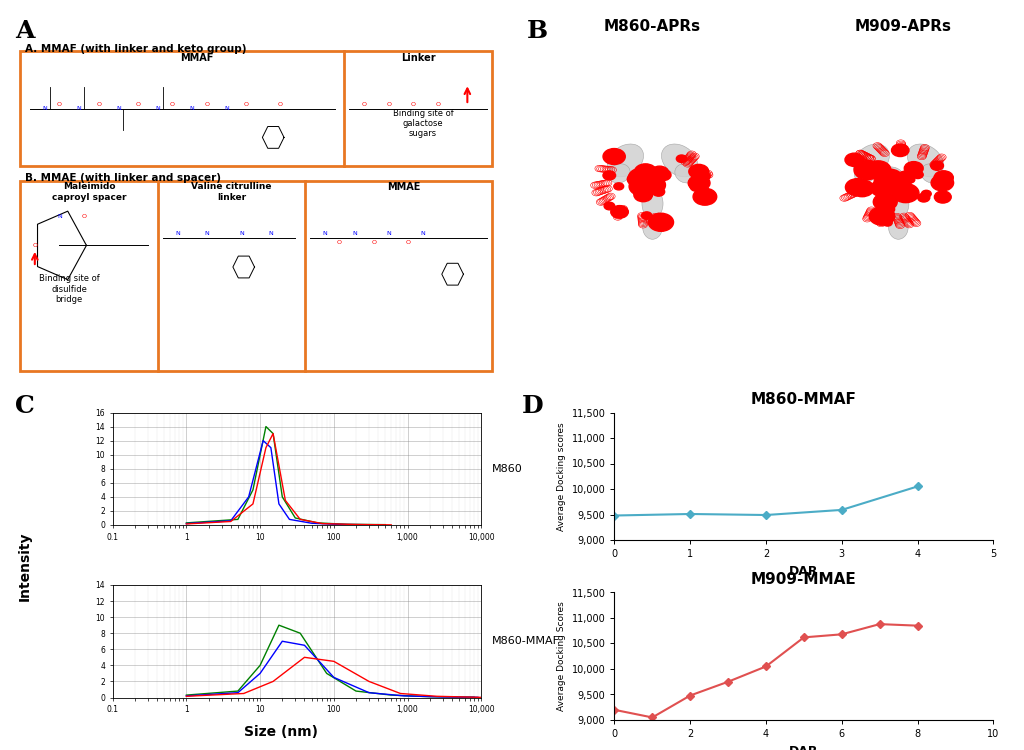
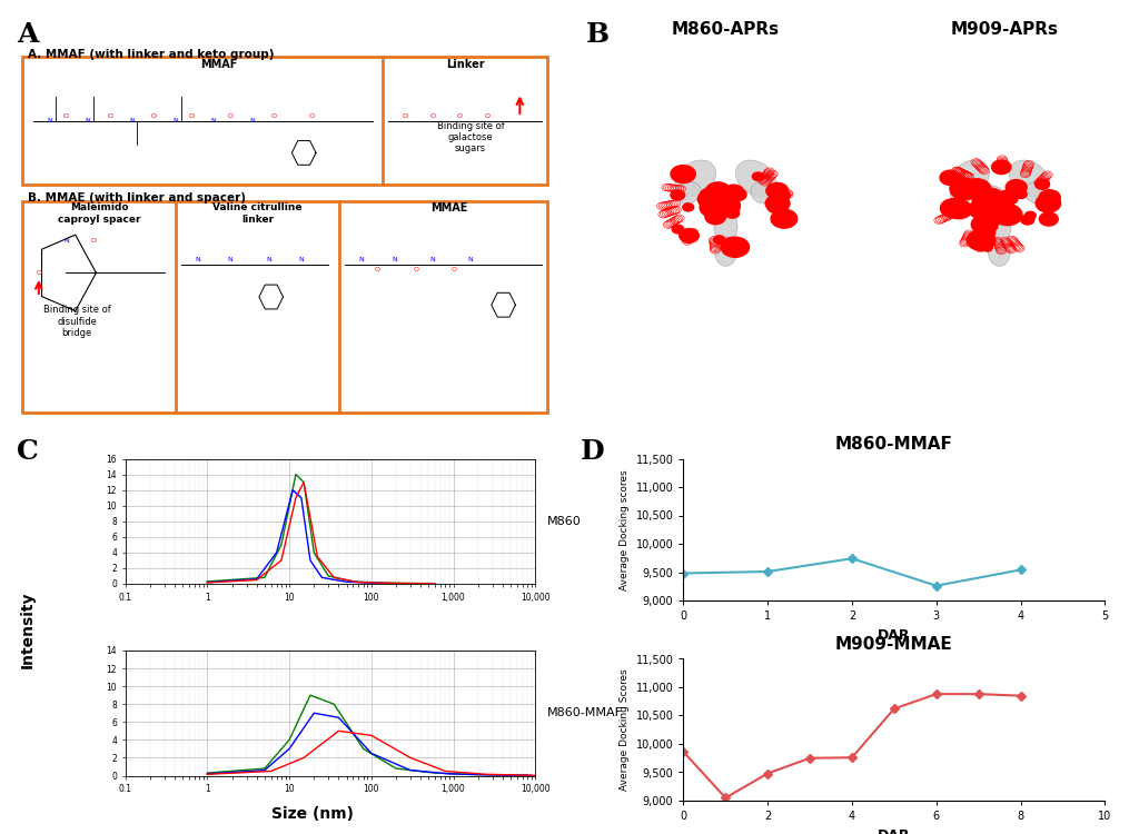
M860-MMAF/2: 9,490 -> 9,740
M860-MMAF/3: 9,590 -> 9,260
M860-MMAF/4: 10,050 -> 9,540
M909-MMAE/0: 9,200 -> 9,860
M909-MMAE/4: 10,050 -> 9,760
M909-MMAE/6: 10,680 -> 10,880
